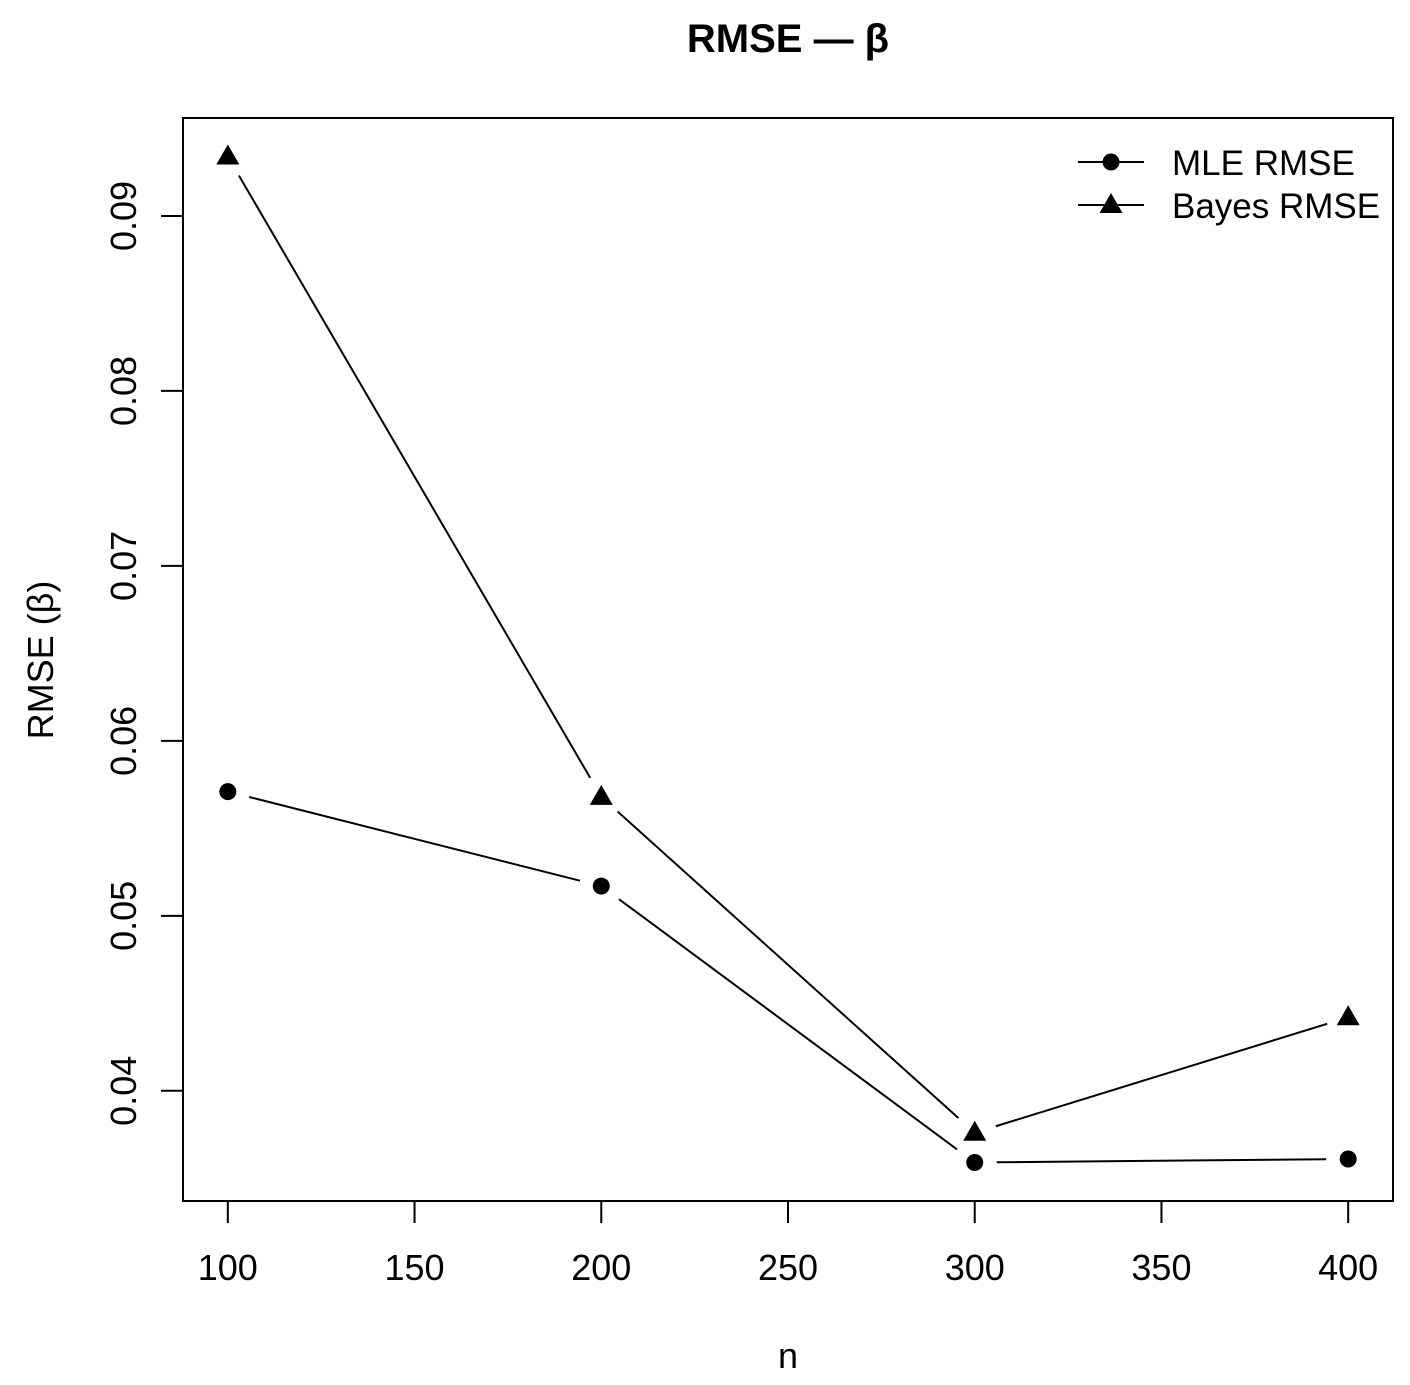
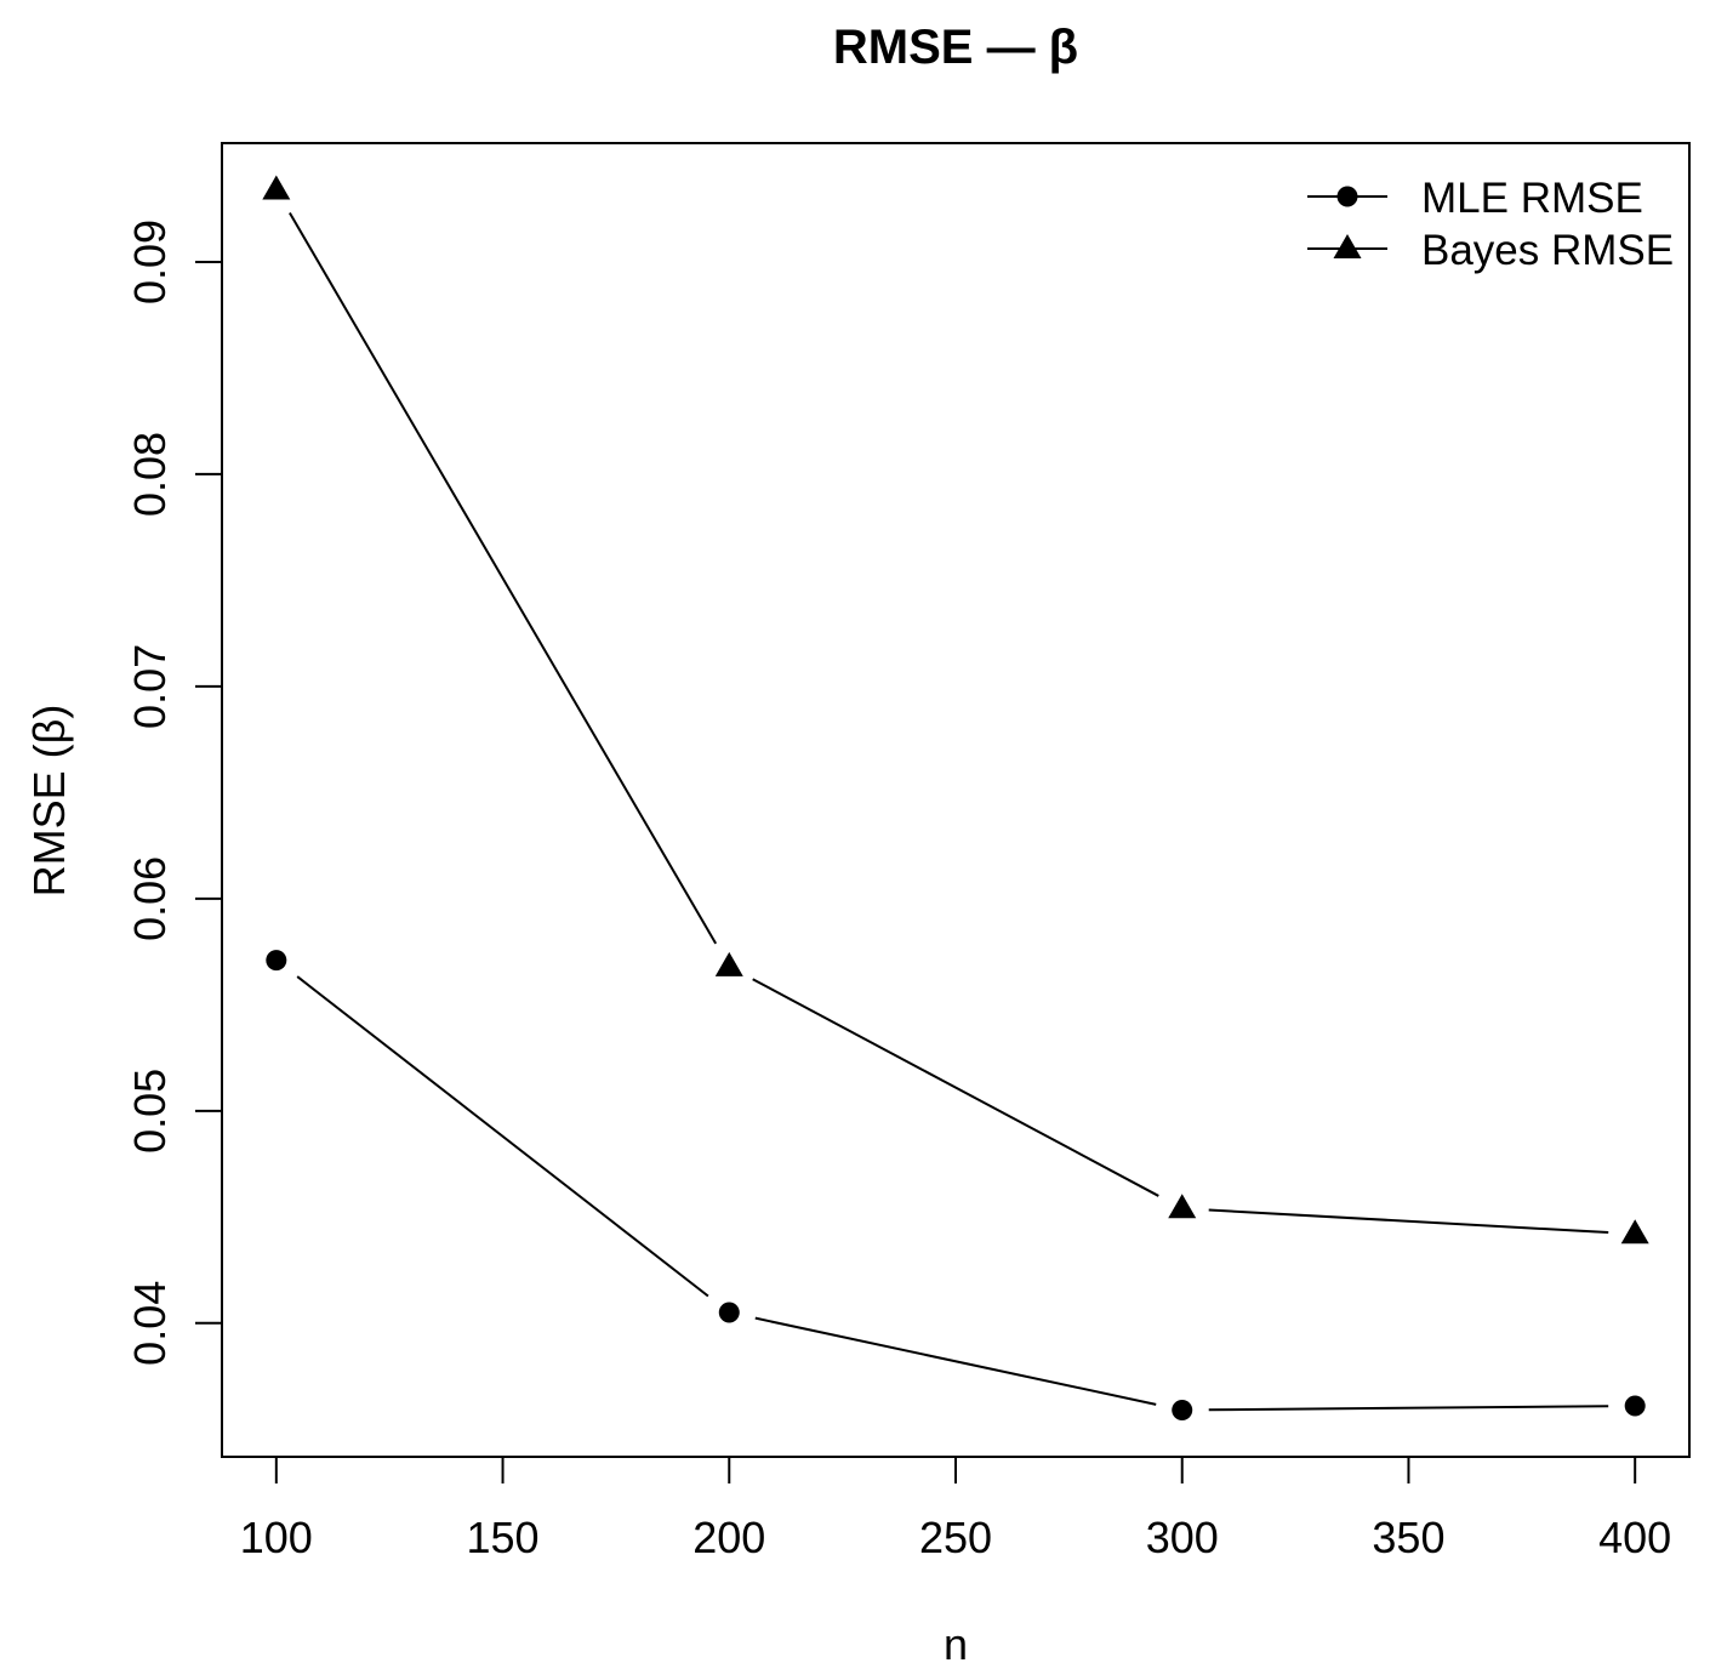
MLE RMSE/200: 0.0517 -> 0.0405
Bayes RMSE/300: 0.0376 -> 0.0454
